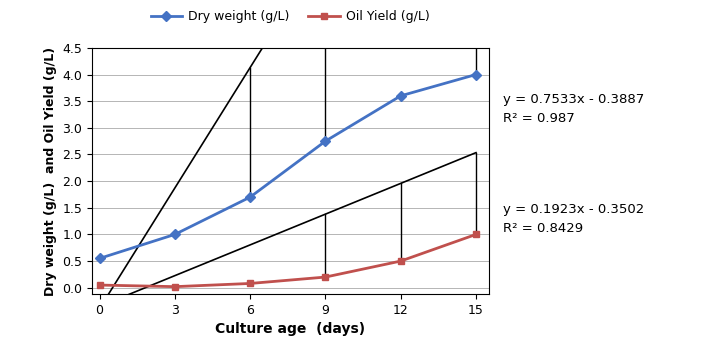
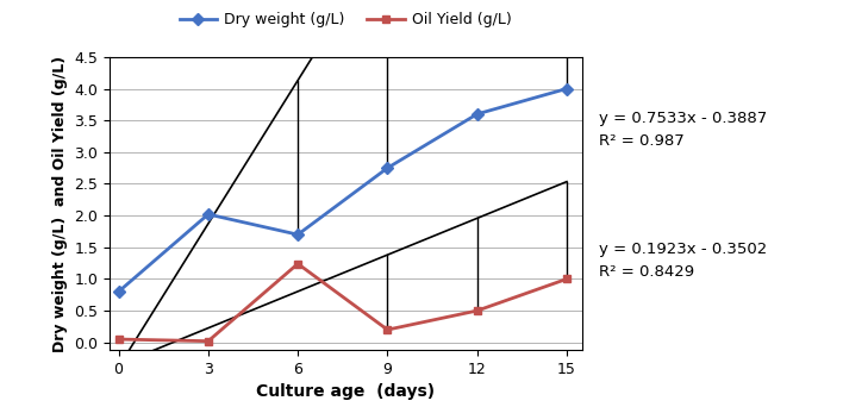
Dry weight (g/L)/0: 0.55 -> 0.80
Dry weight (g/L)/3: 1.00 -> 2.02
Oil Yield (g/L)/6: 0.08 -> 1.24
